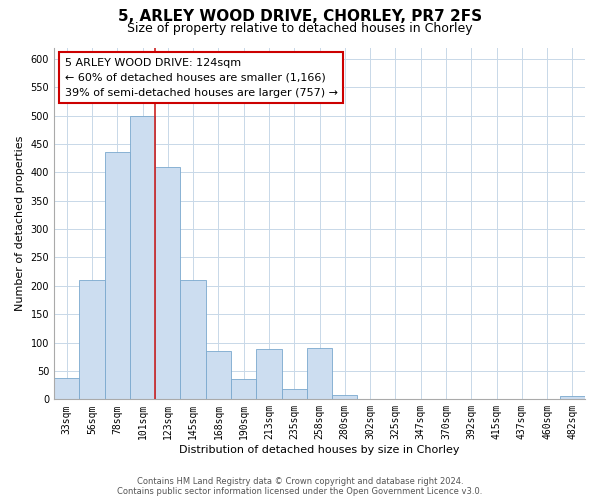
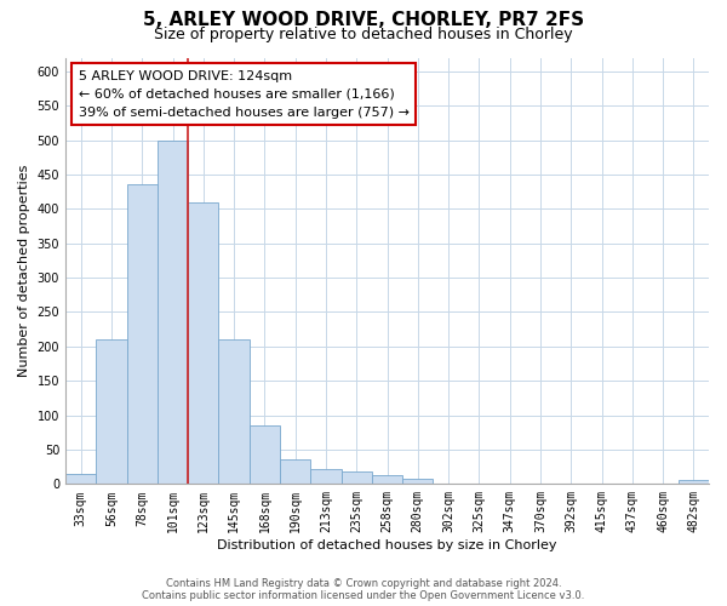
33sqm: 38 -> 15
213sqm: 88 -> 22
258sqm: 90 -> 13
